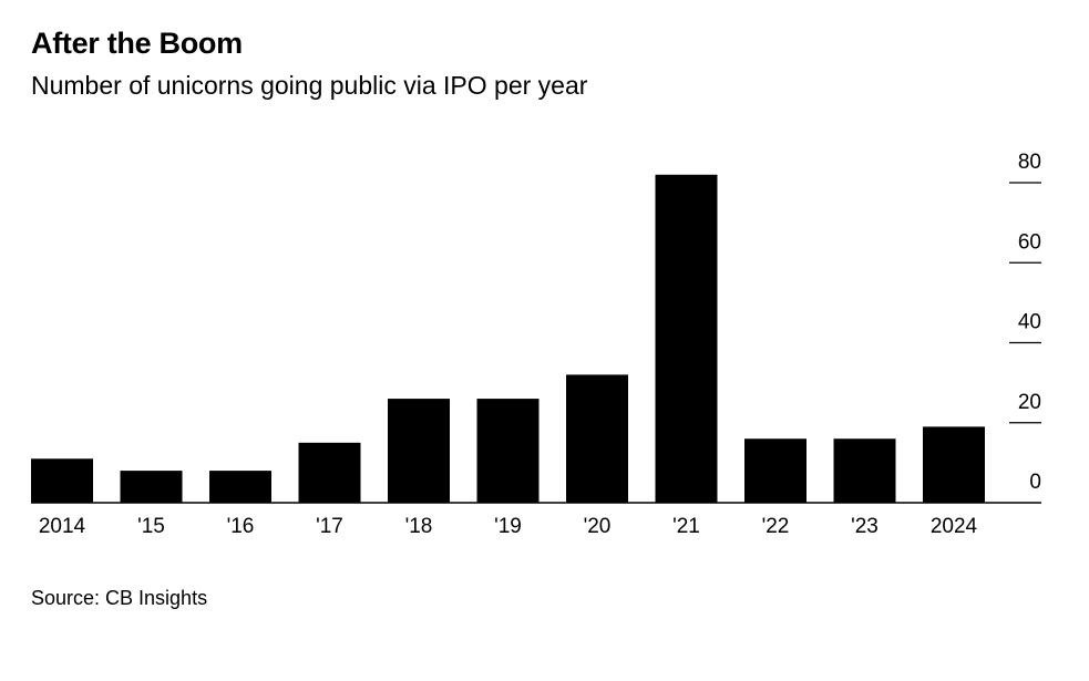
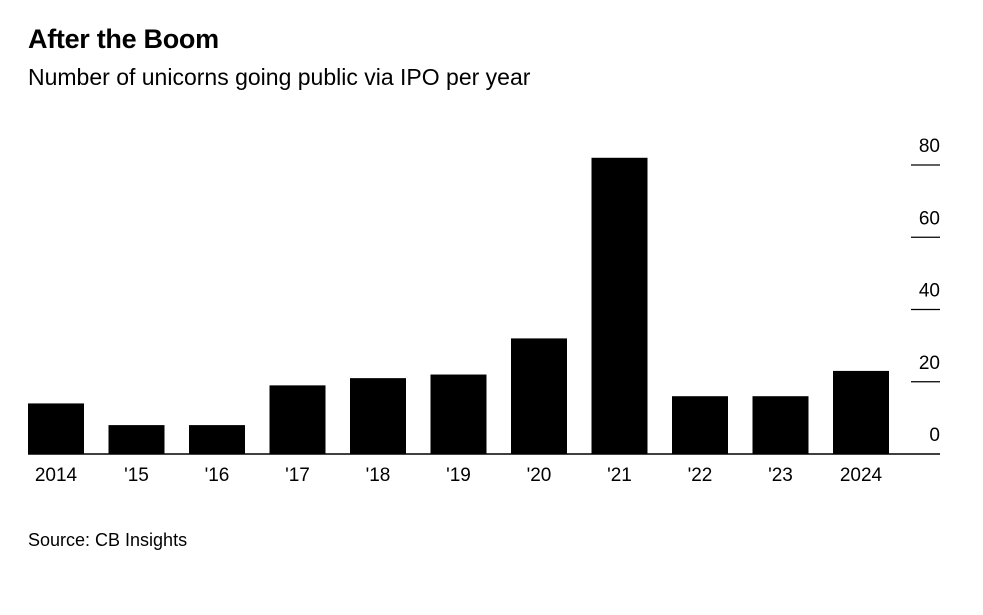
2014: 11 -> 14
'17: 15 -> 19
'18: 26 -> 21
'19: 26 -> 22
2024: 19 -> 23
